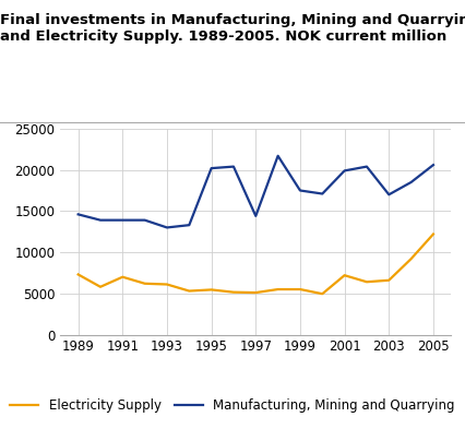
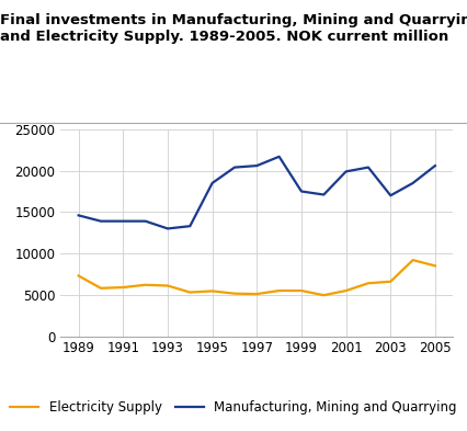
Electricity Supply/1991: 7000 -> 5900
Manufacturing, Mining and Quarrying/1995: 20200 -> 18500
Manufacturing, Mining and Quarrying/1997: 14400 -> 20600
Electricity Supply/2001: 7200 -> 5500
Electricity Supply/2005: 12200 -> 8500
